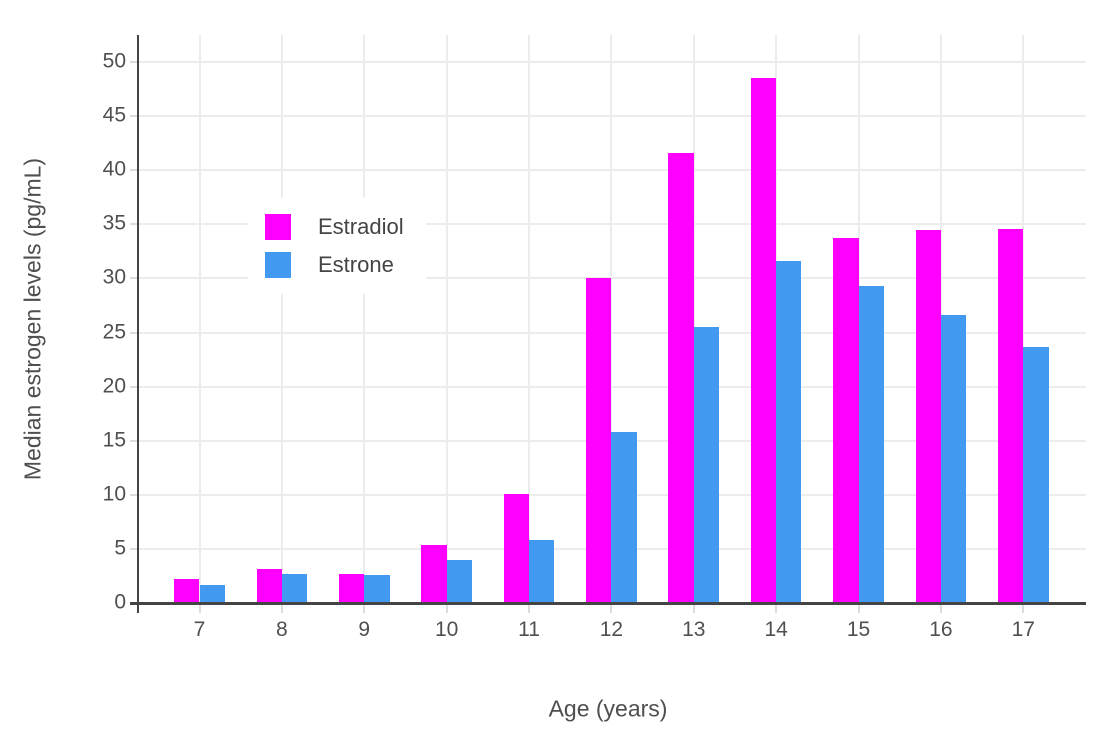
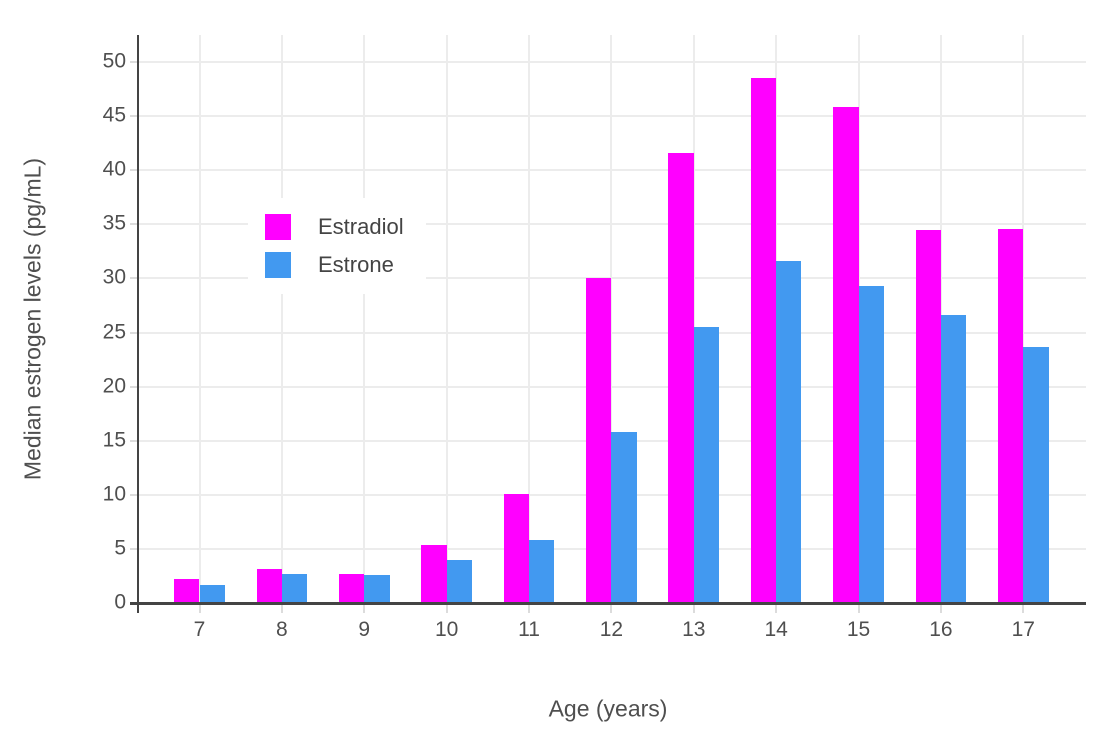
Estradiol/15: 33.7 -> 45.8
